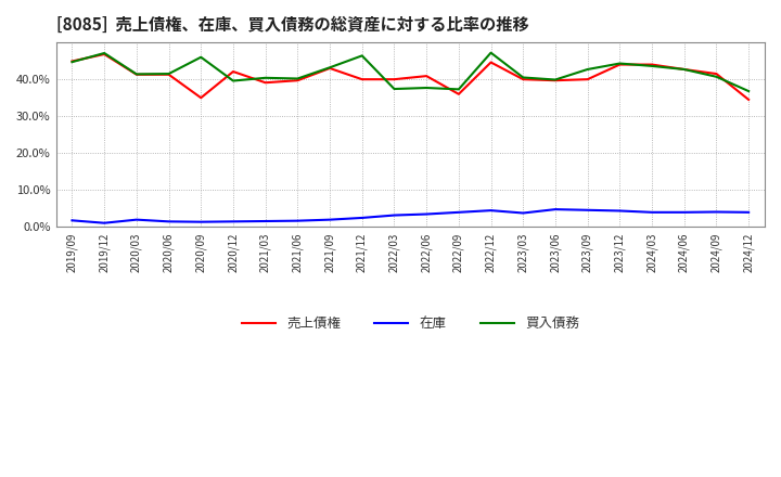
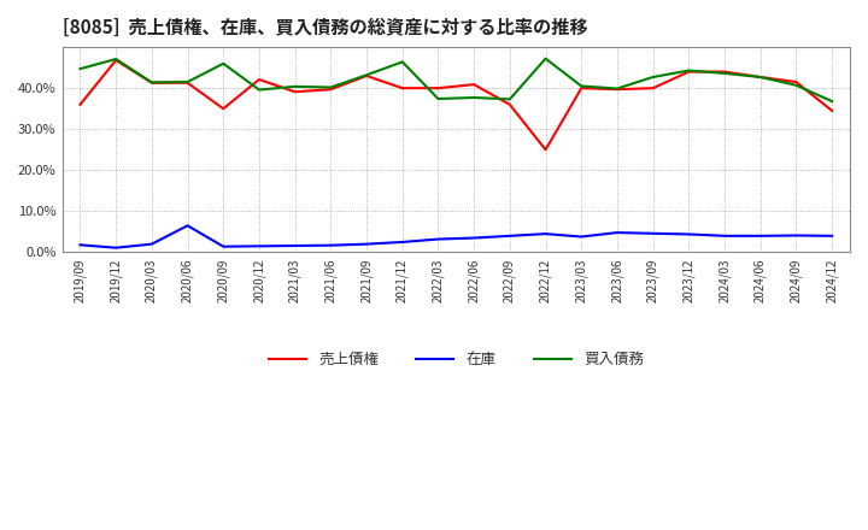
売上債権/2019/09: 44.9% -> 36.0%
在庫/2020/06: 1.5% -> 6.5%
売上債権/2022/12: 44.6% -> 25.0%
